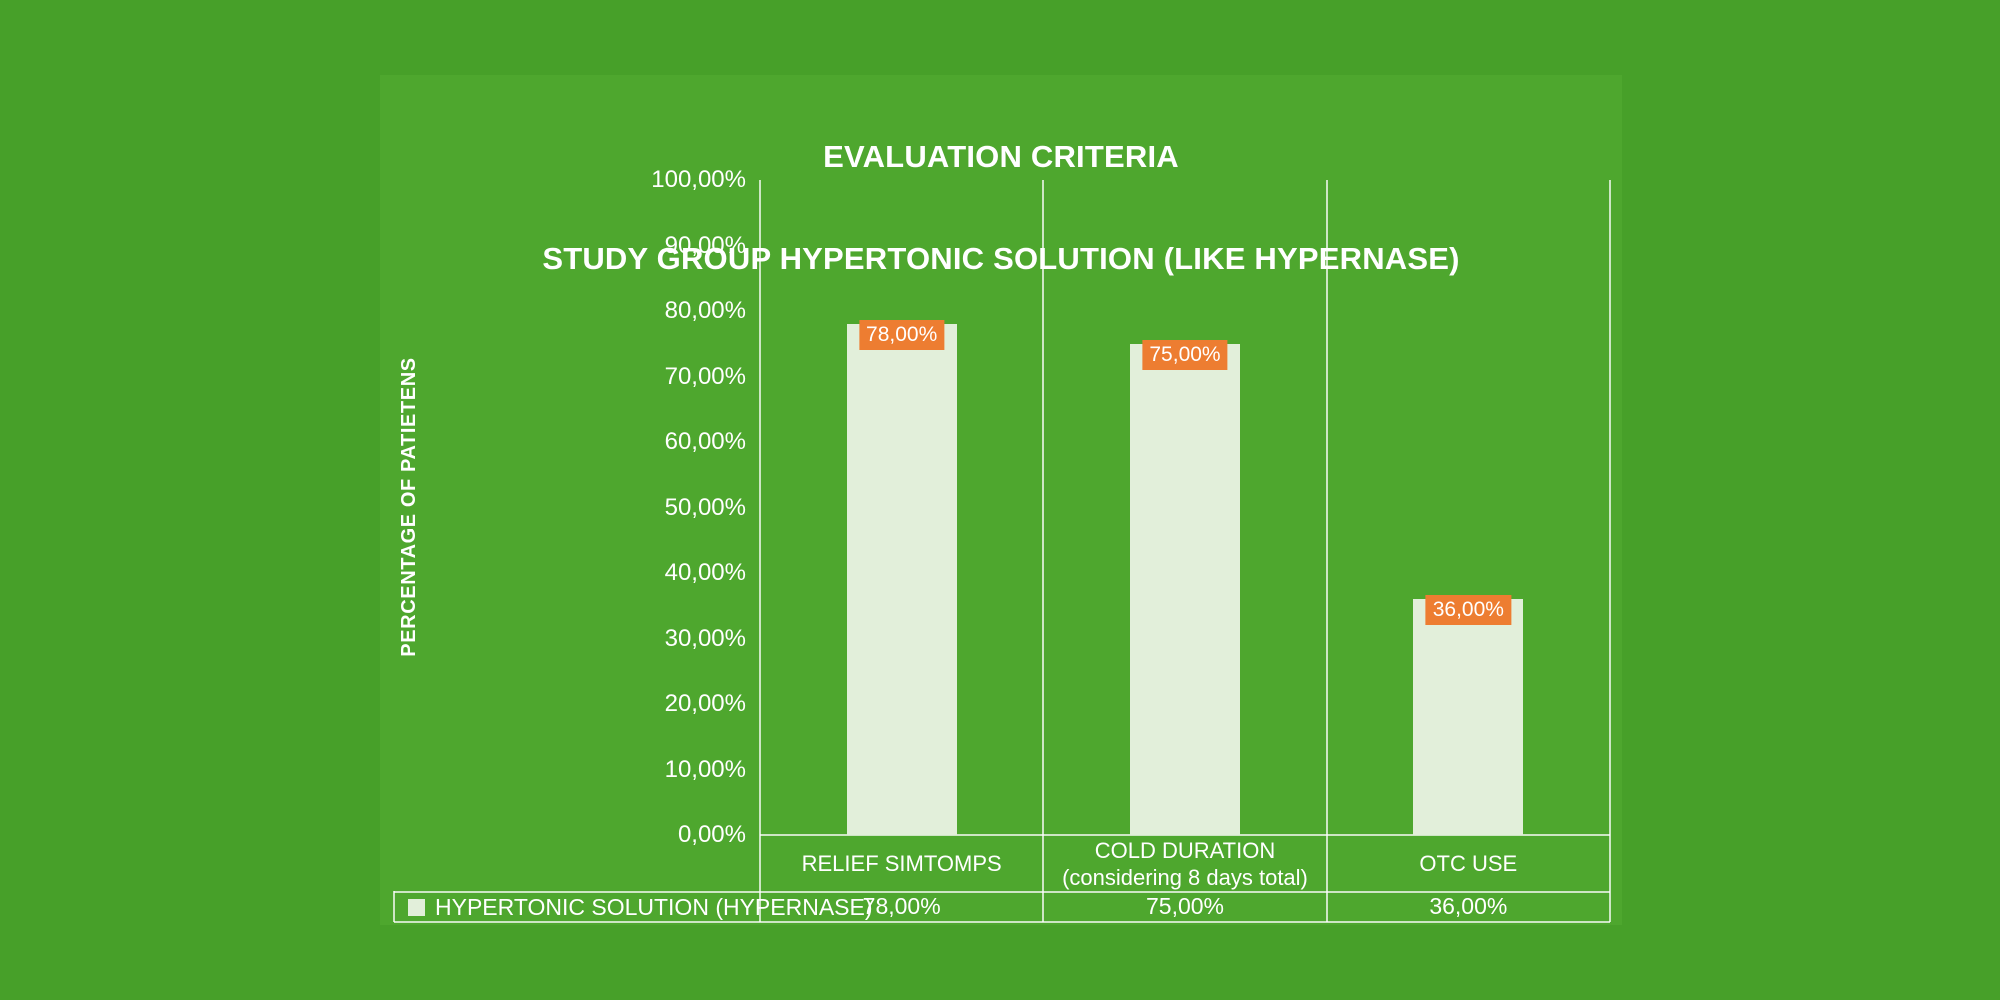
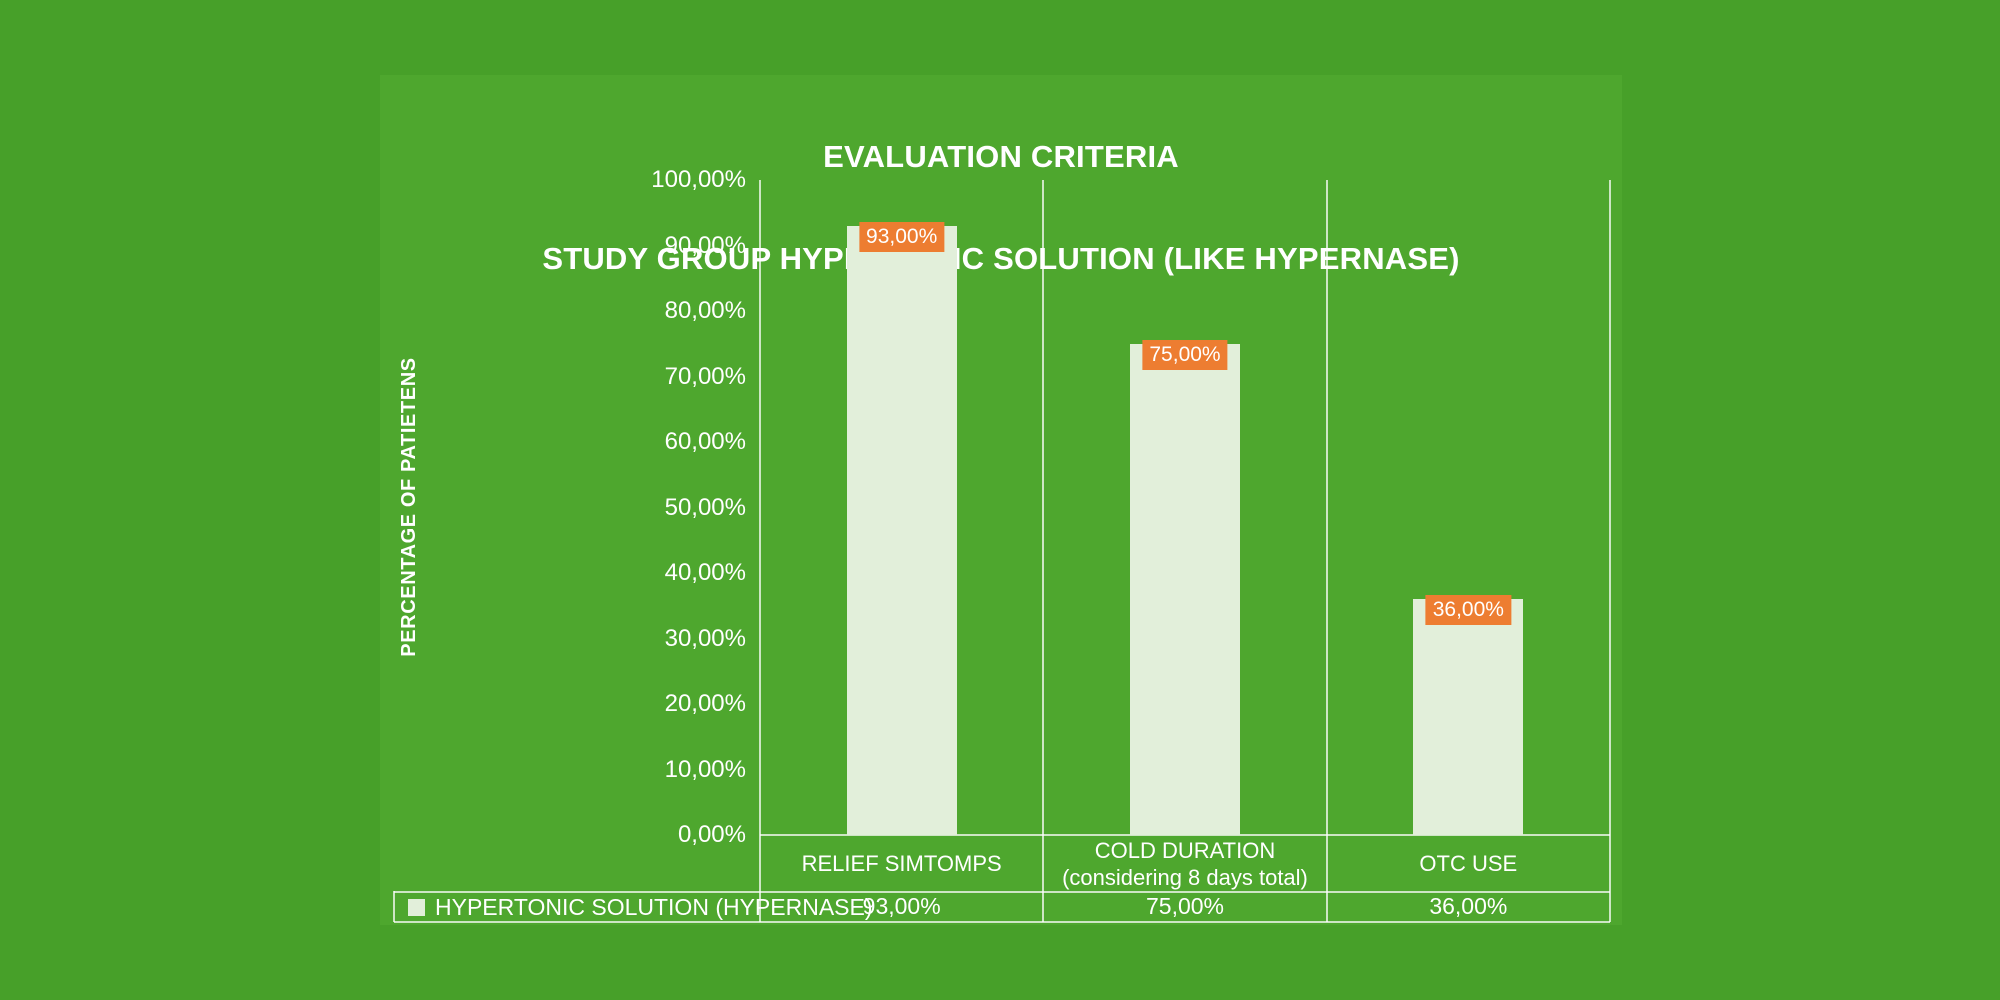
RELIEF SIMTOMPS: 78,00% -> 93,00%
